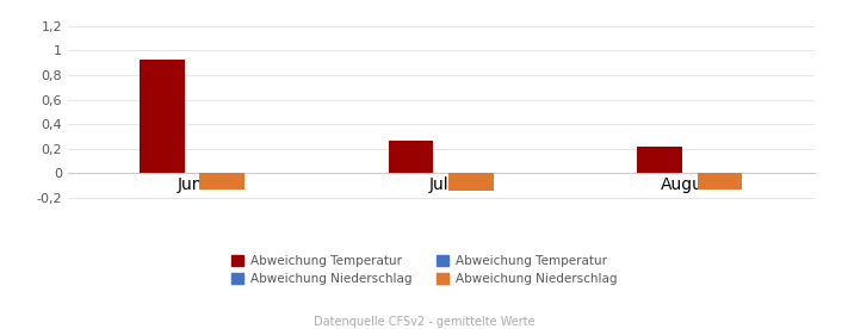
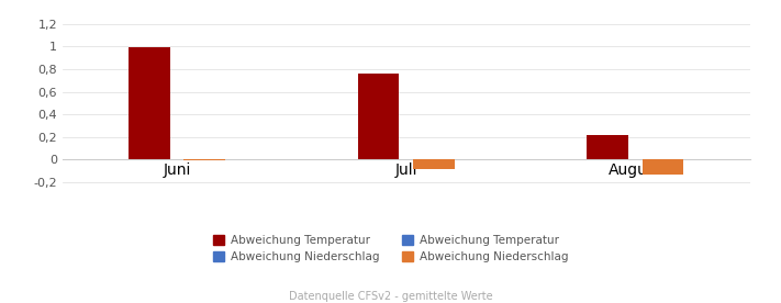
Abweichung Temperatur/Juni: 0,93 -> 0,99
Abweichung Niederschlag/Juni: -0,13 -> -0,01
Abweichung Temperatur/Juli: 0,27 -> 0,76
Abweichung Niederschlag/Juli: -0,14 -> -0,08
